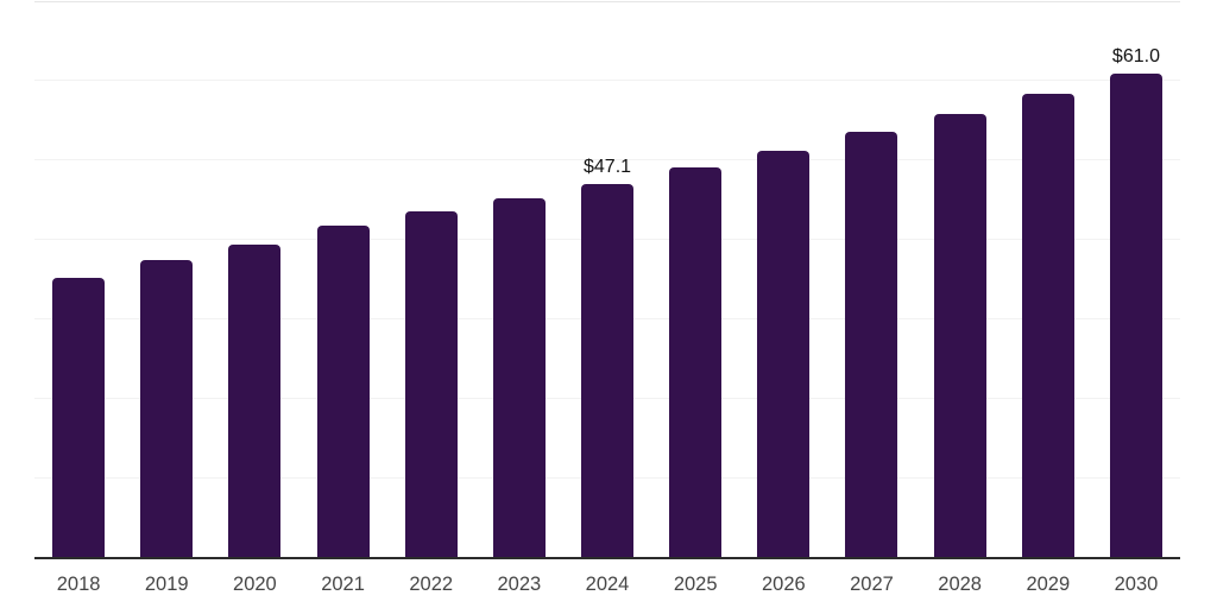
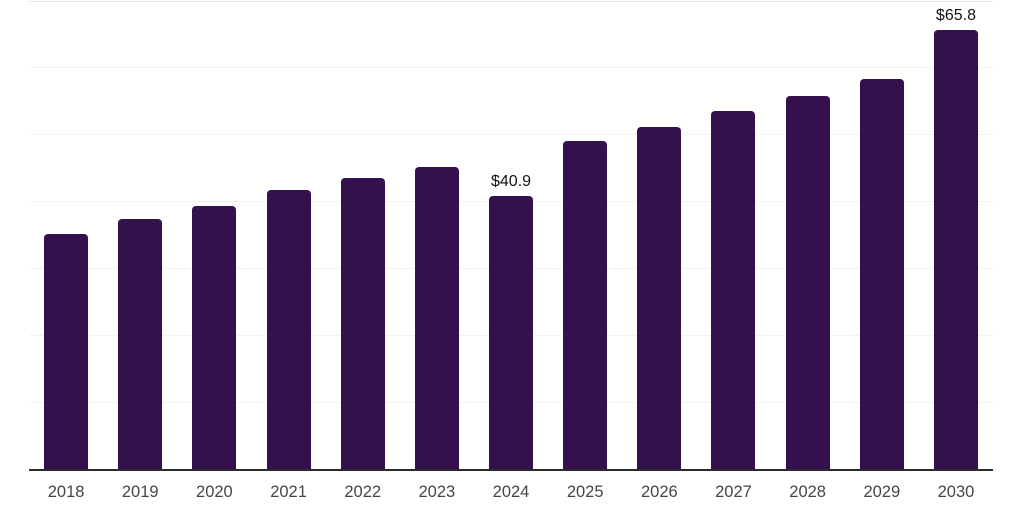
2024: $47.1 -> $40.9
2030: $61.0 -> $65.8
